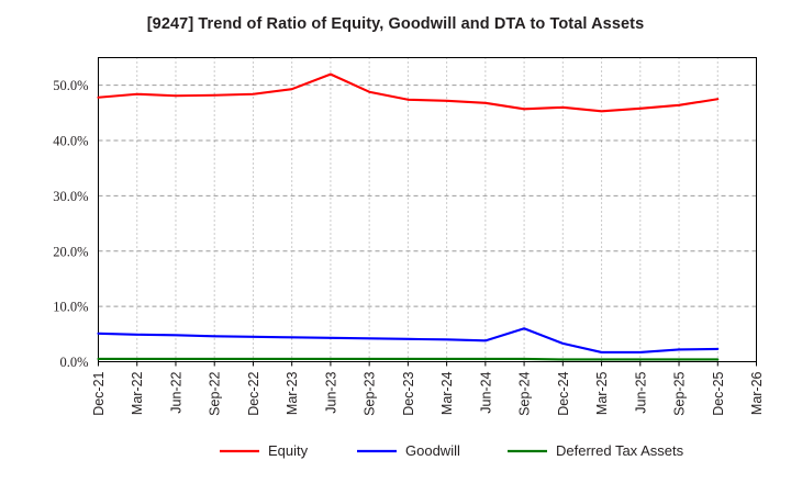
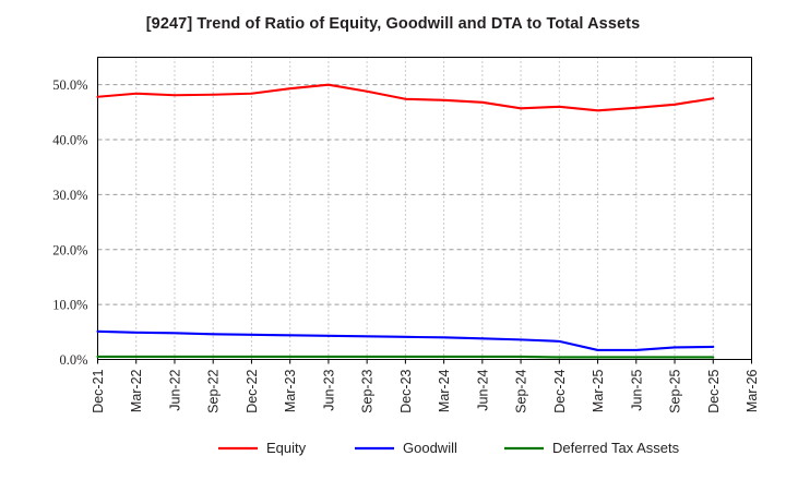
Equity/Jun-23: 52% -> 50%
Goodwill/Sep-24: 6% -> 4%
